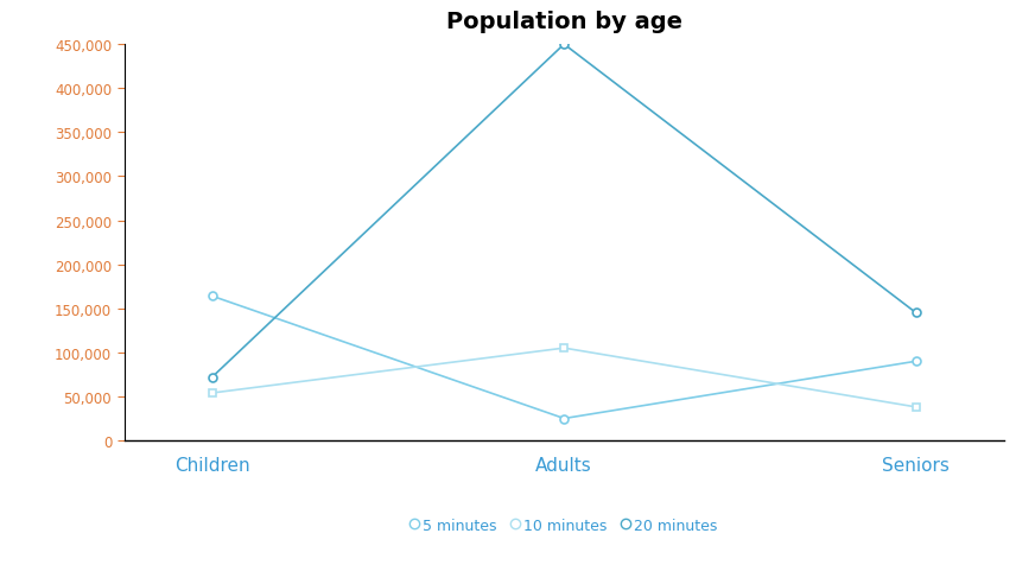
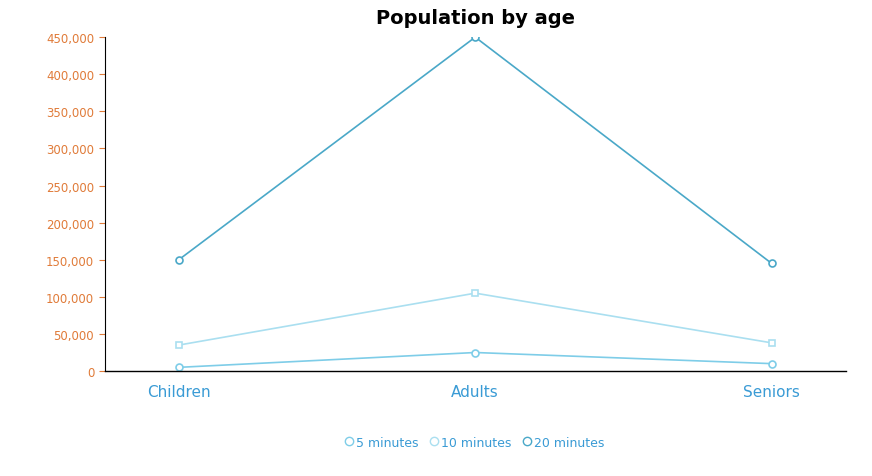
5 minutes/Children: 164,000 -> 5,000
10 minutes/Children: 54,000 -> 35,000
20 minutes/Children: 72,000 -> 150,000
5 minutes/Seniors: 90,000 -> 10,000
